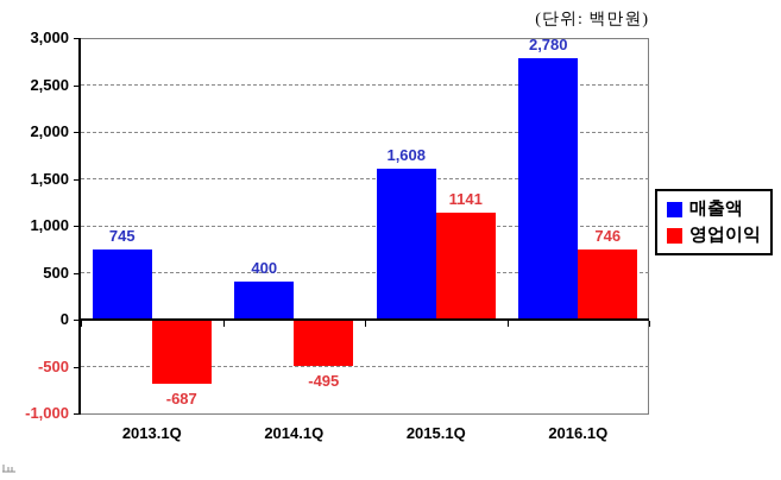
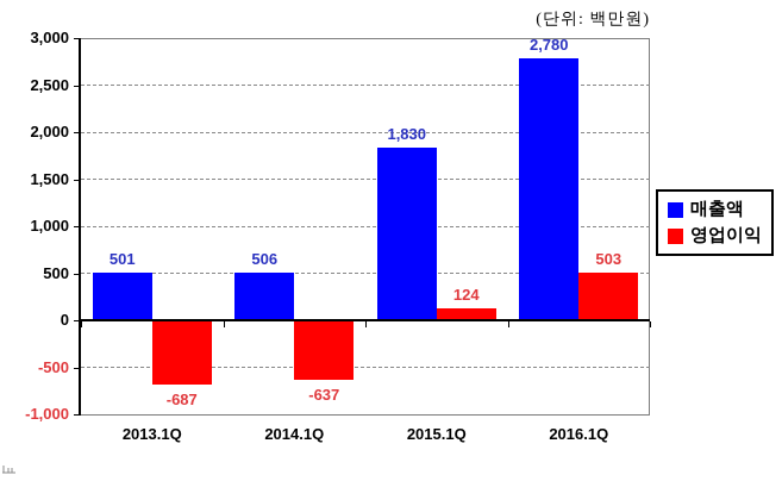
매출액/2013.1Q: 745 -> 501
매출액/2014.1Q: 400 -> 506
영업이익/2014.1Q: -495 -> -637
매출액/2015.1Q: 1,608 -> 1,830
영업이익/2015.1Q: 1141 -> 124
영업이익/2016.1Q: 746 -> 503
